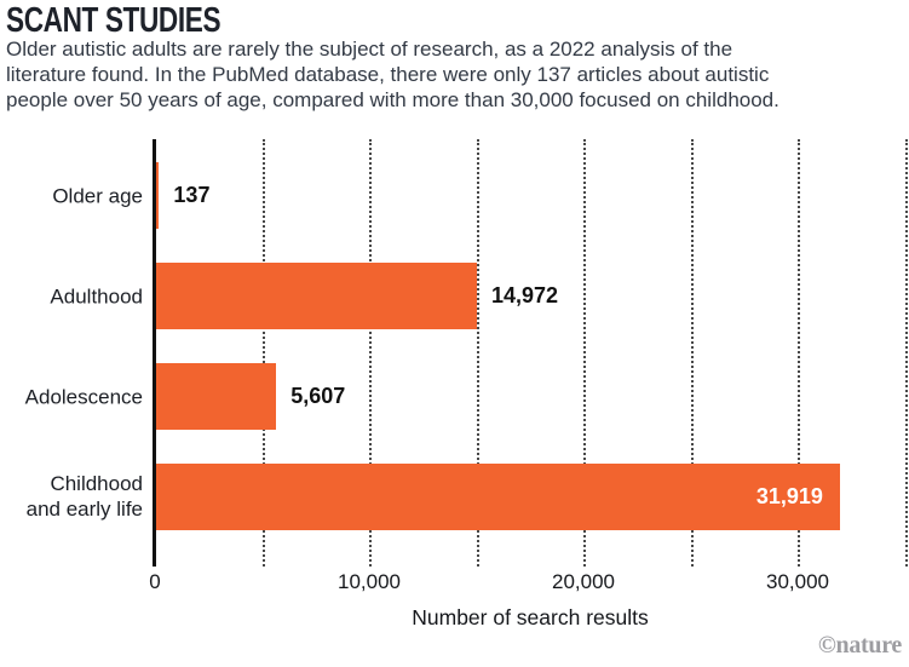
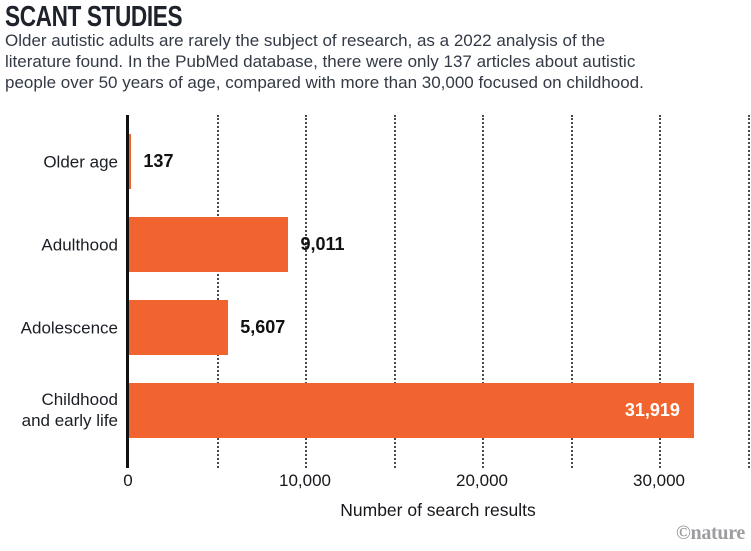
Adulthood: 14,972 -> 9,011
